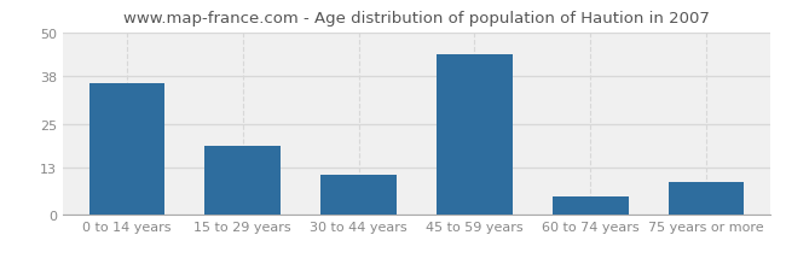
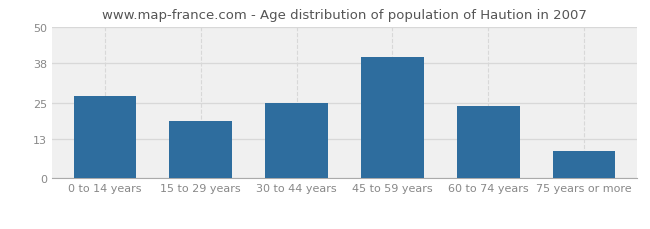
0 to 14 years: 36 -> 27
30 to 44 years: 11 -> 25
45 to 59 years: 44 -> 40
60 to 74 years: 5 -> 24
